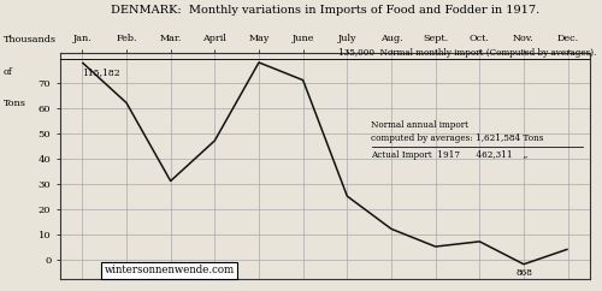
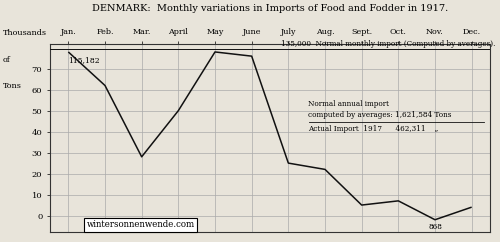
Mar.: 31 -> 28
April: 47 -> 50
June: 71 -> 76
Aug.: 12 -> 22
